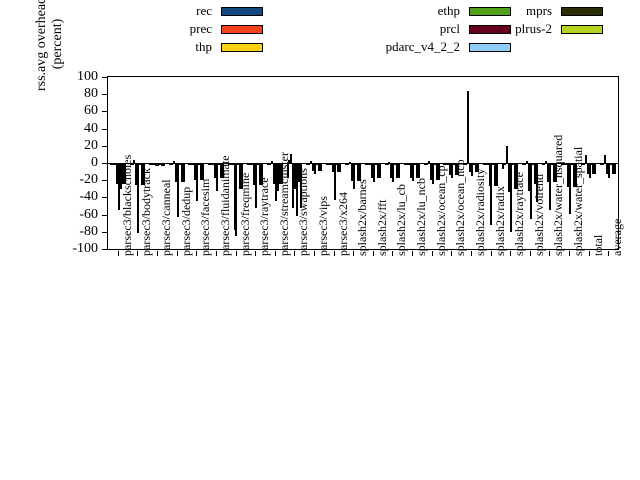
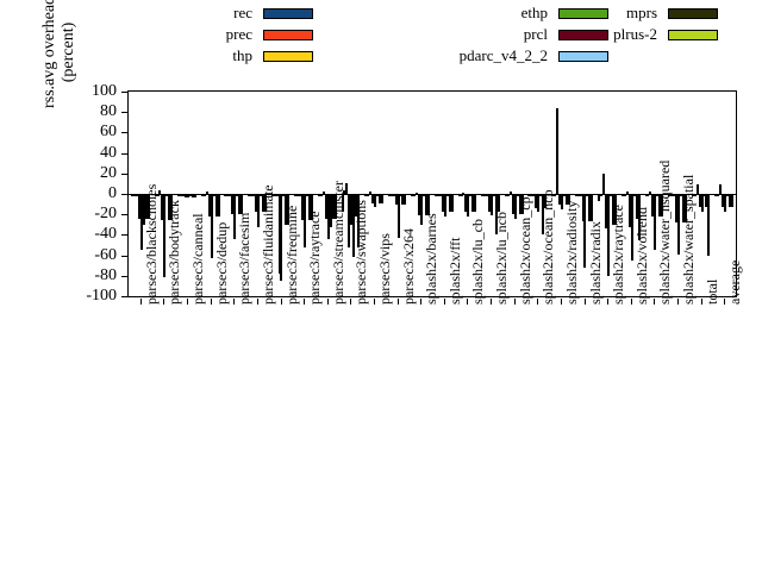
mprs/splash2x/lu_ncb: -20 -> -40
mprs/splash2x/ocean_ncp: -10 -> -40
plrus-2/total: -10 -> -60
